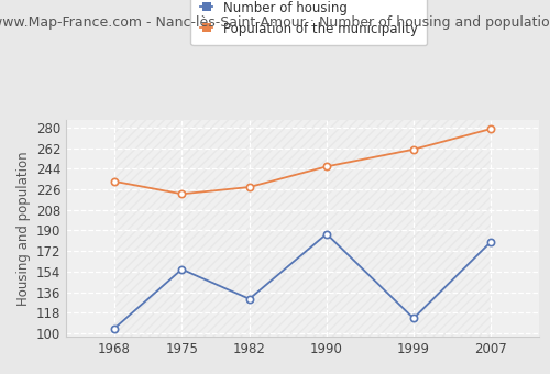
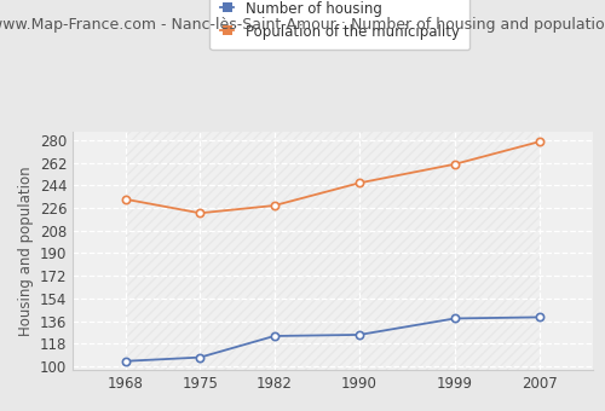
Number of housing/1975: 156 -> 107
Number of housing/1982: 130 -> 124
Number of housing/1990: 187 -> 125
Number of housing/1999: 113 -> 138
Number of housing/2007: 180 -> 139
